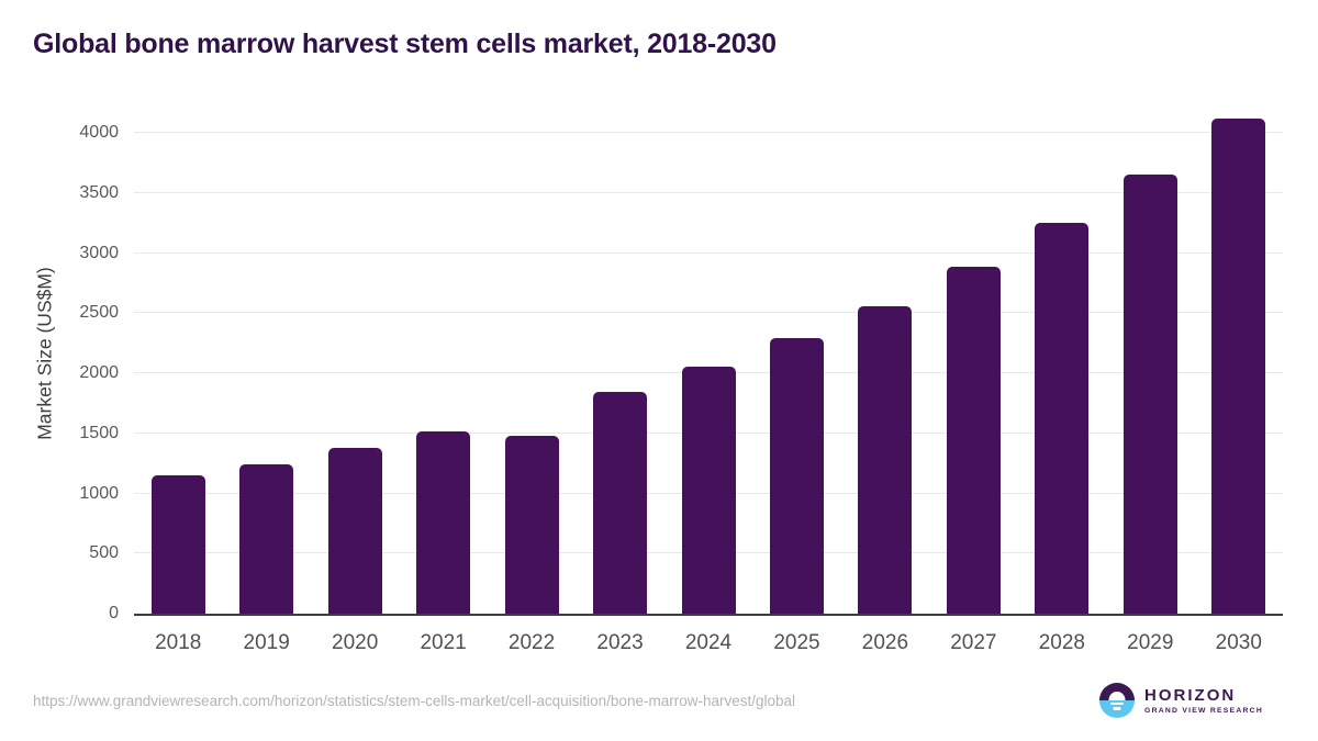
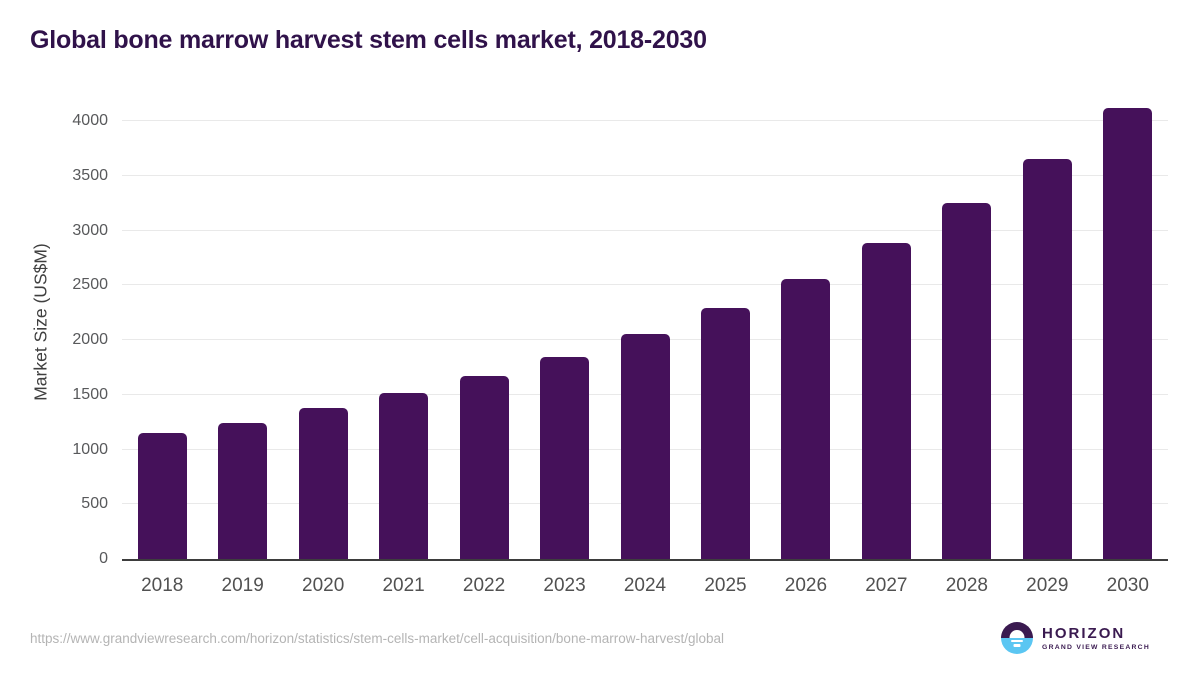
2022: 1480 -> 1670
